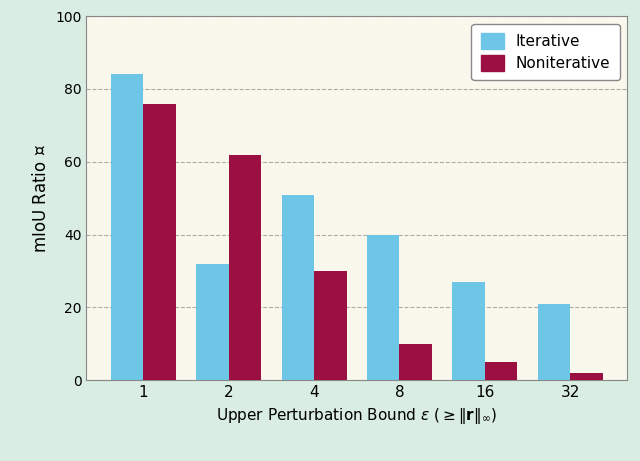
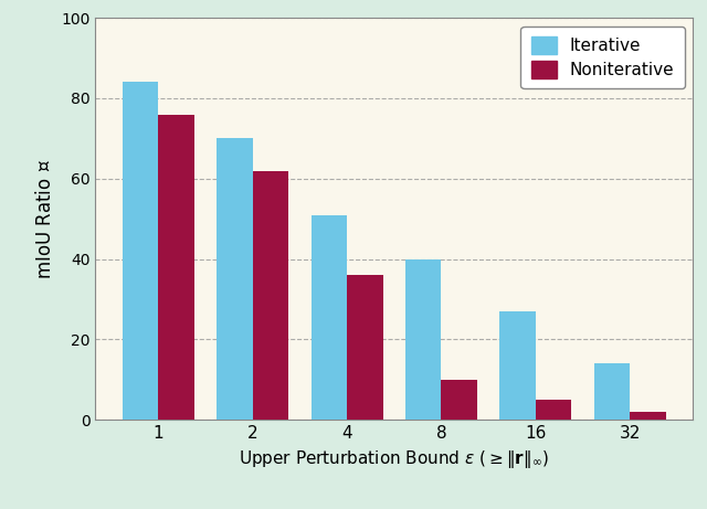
Iterative/2: 32 -> 70
Noniterative/4: 30 -> 36
Iterative/32: 21 -> 14
